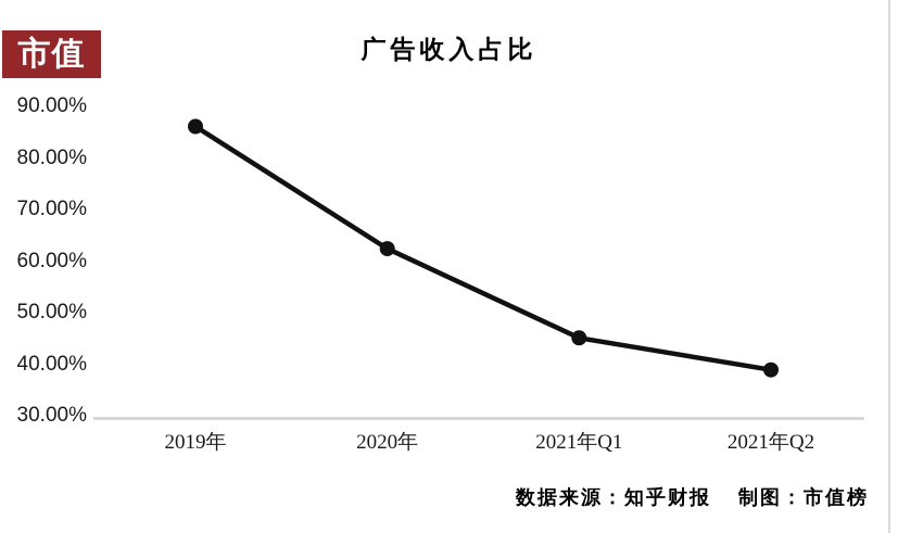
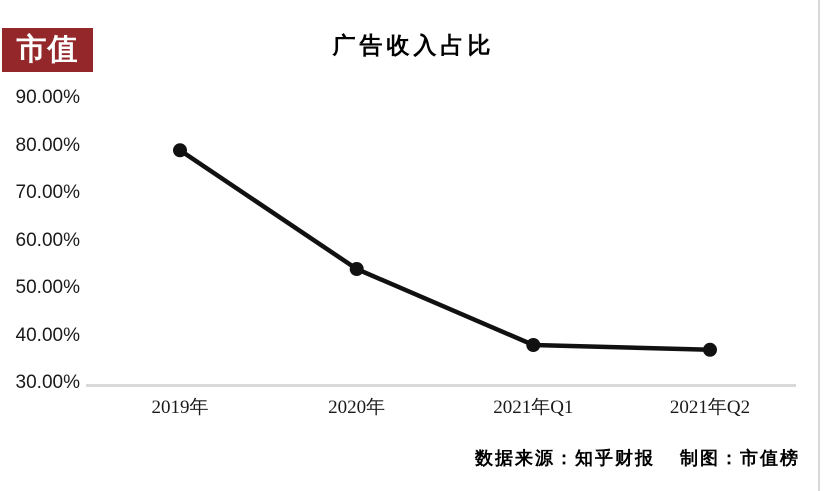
2019年: 86% -> 79%
2020年: 62% -> 54%
2021年Q1: 45% -> 38%
2021年Q2: 39% -> 37%
